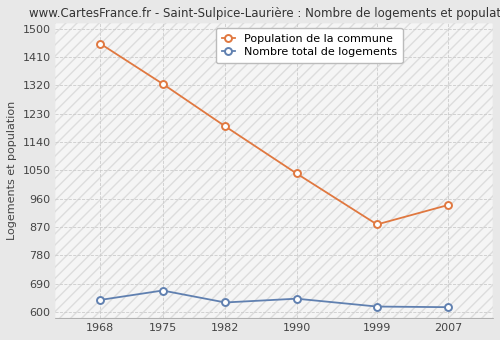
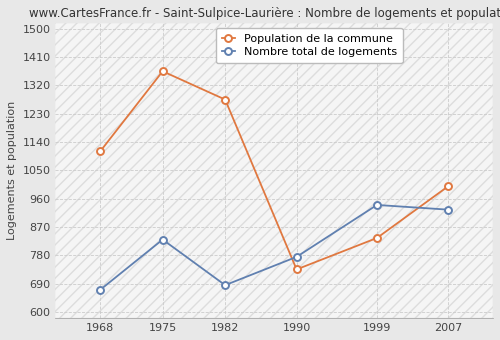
Nombre total de logements/1968: 638 -> 670
Population de la commune/1968: 1453 -> 1110
Nombre total de logements/1975: 668 -> 830
Population de la commune/1975: 1325 -> 1365
Nombre total de logements/1982: 630 -> 685
Population de la commune/1982: 1190 -> 1275
Nombre total de logements/1990: 642 -> 775
Population de la commune/1990: 1040 -> 735
Nombre total de logements/1999: 617 -> 940
Population de la commune/1999: 878 -> 835
Nombre total de logements/2007: 615 -> 925
Population de la commune/2007: 940 -> 1000
